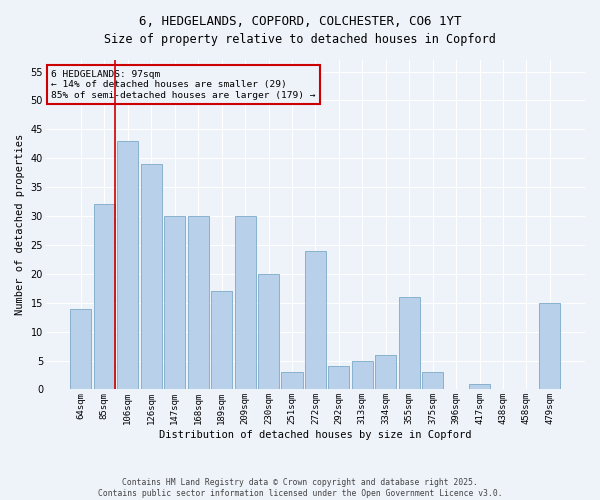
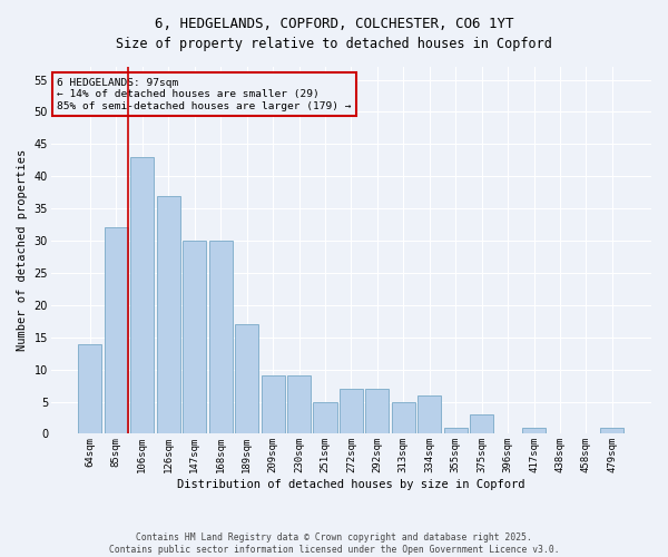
126sqm: 39 -> 37
209sqm: 30 -> 9
230sqm: 20 -> 9
251sqm: 3 -> 5
272sqm: 24 -> 7
292sqm: 4 -> 7
355sqm: 16 -> 1
479sqm: 15 -> 1
